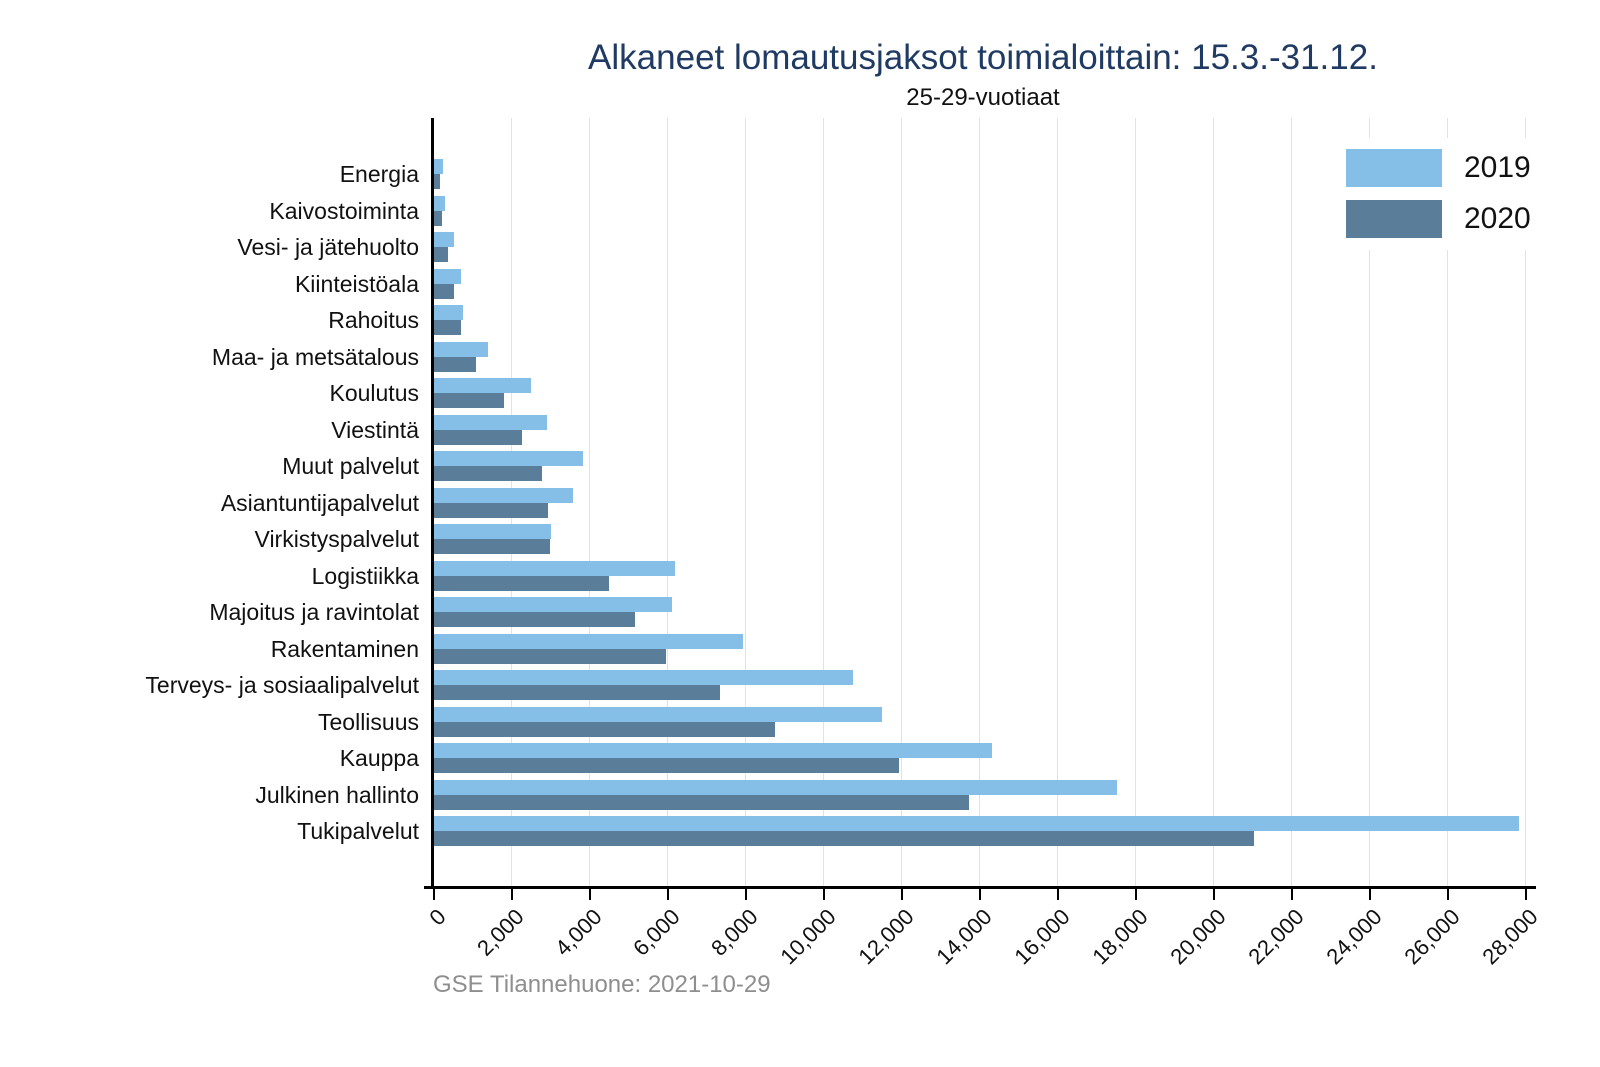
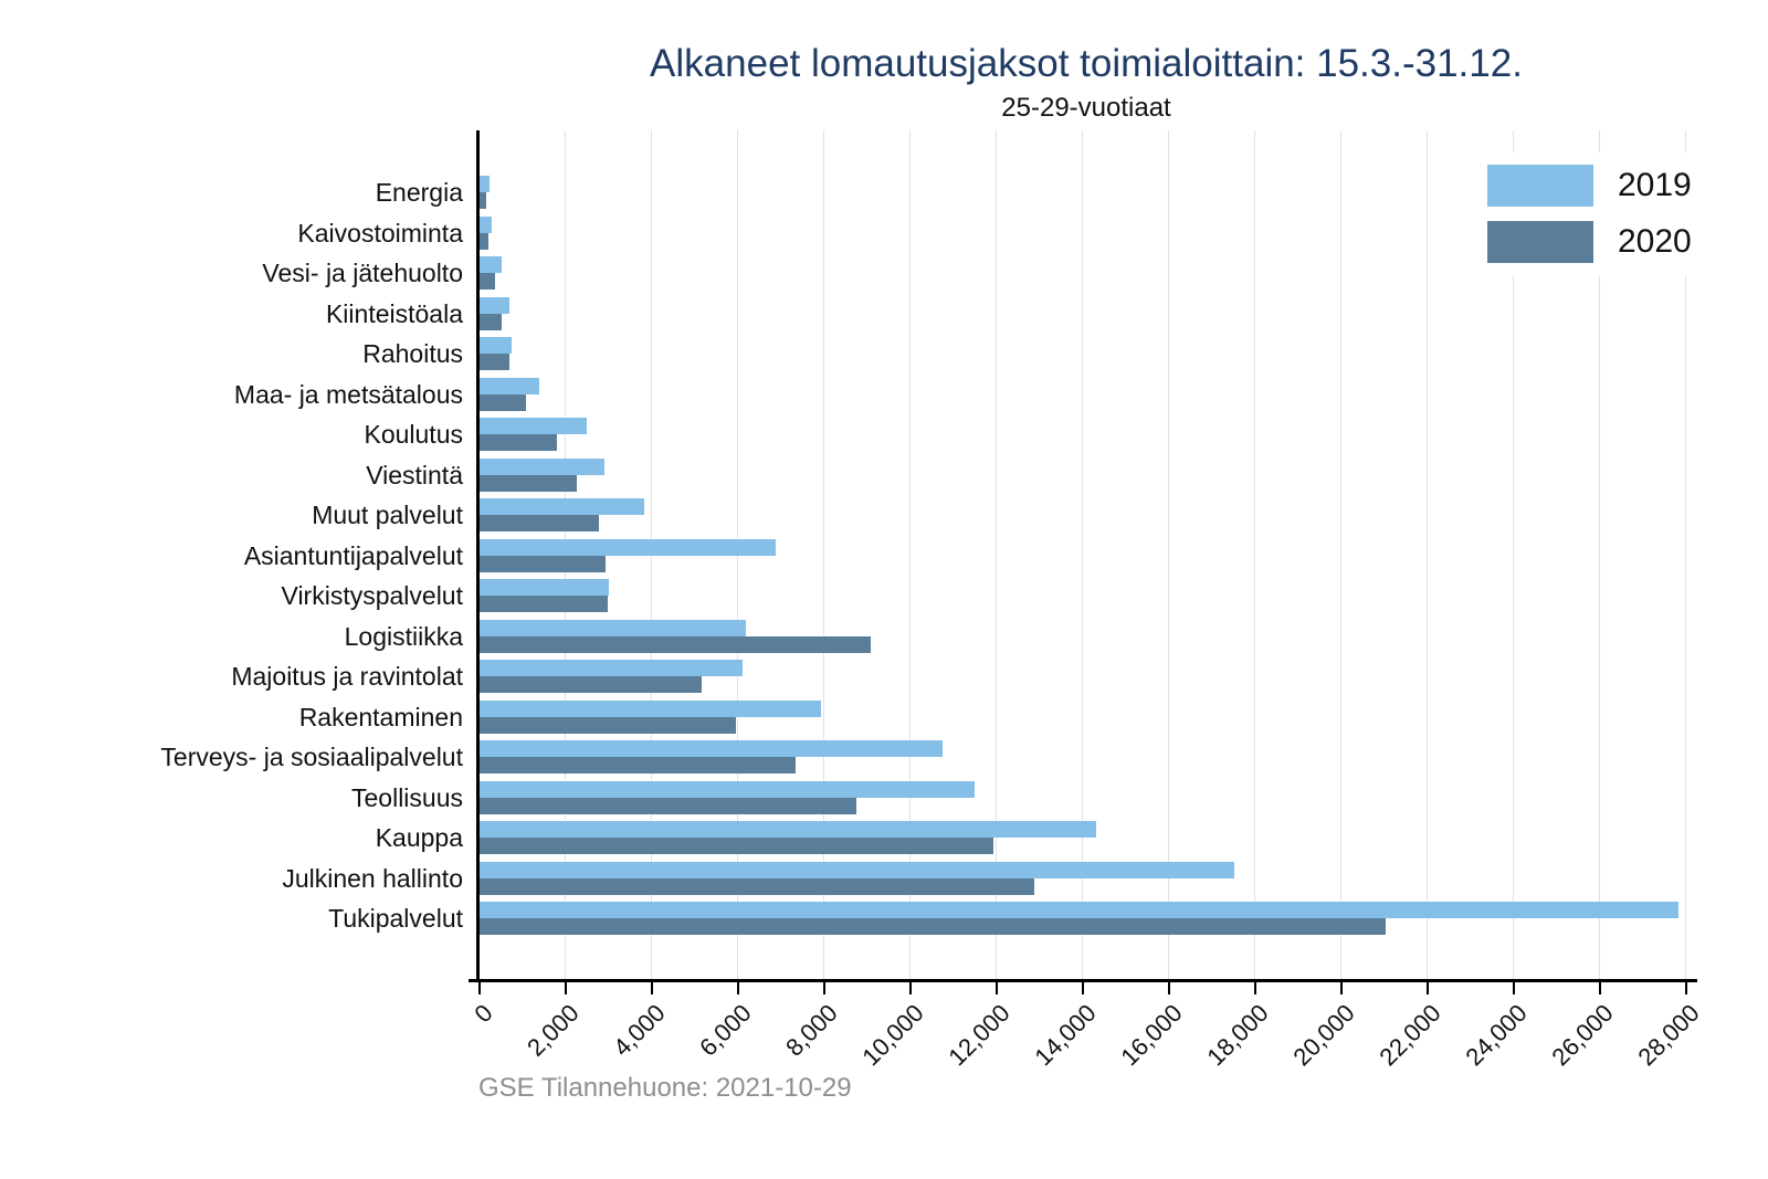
2019/Asiantuntijapalvelut: 3600 -> 6900
2020/Logistiikka: 4500 -> 9100
2020/Julkinen hallinto: 13800 -> 12900
